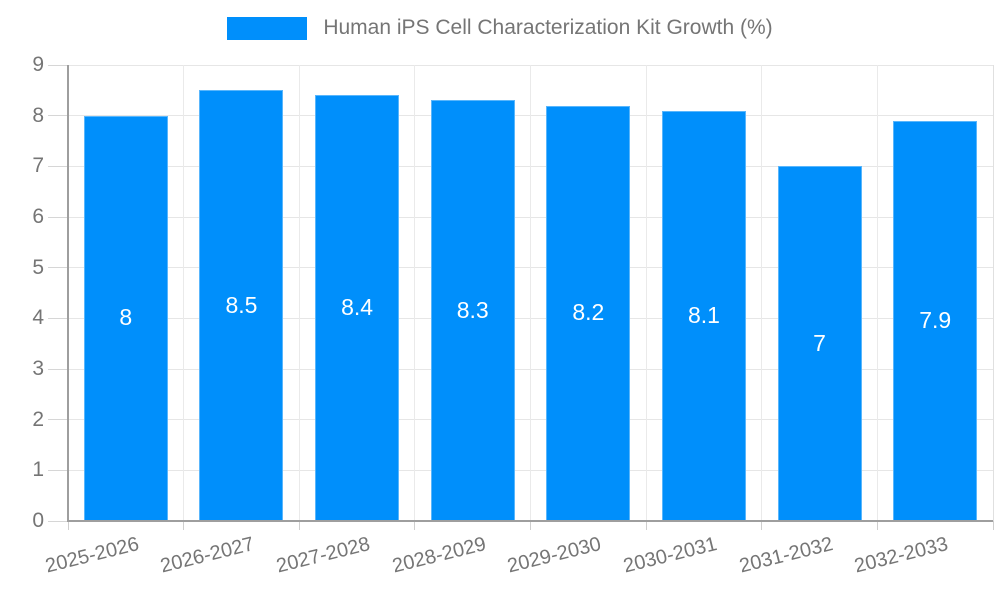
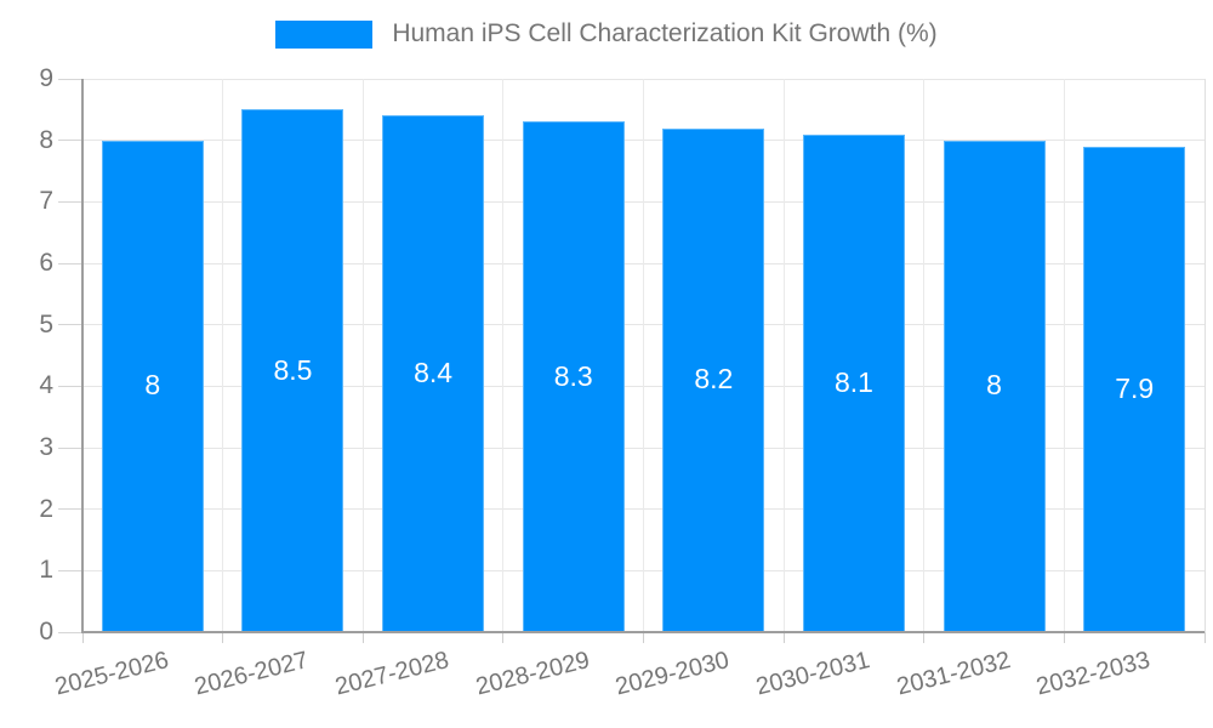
2031-2032: 7 -> 8
